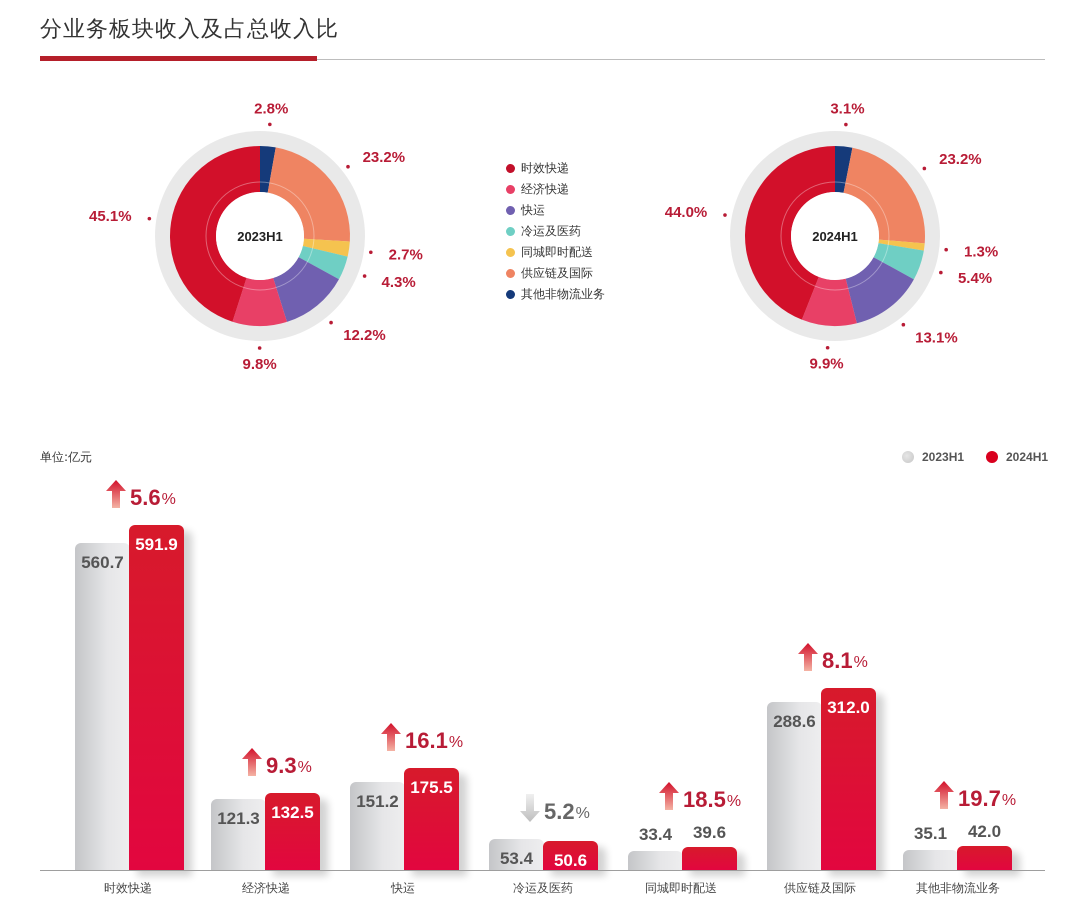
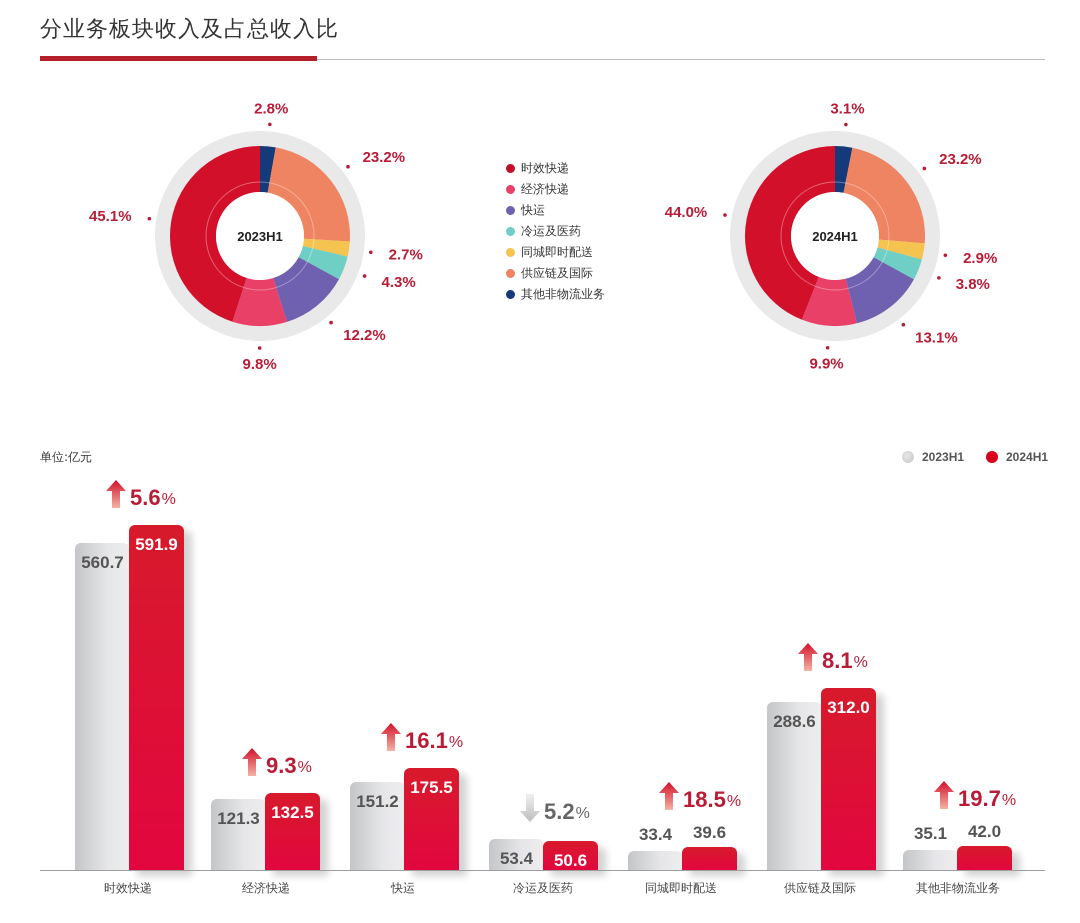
2024H1/冷运及医药: 5.4% -> 3.8%
2024H1/同城即时配送: 1.3% -> 2.9%
